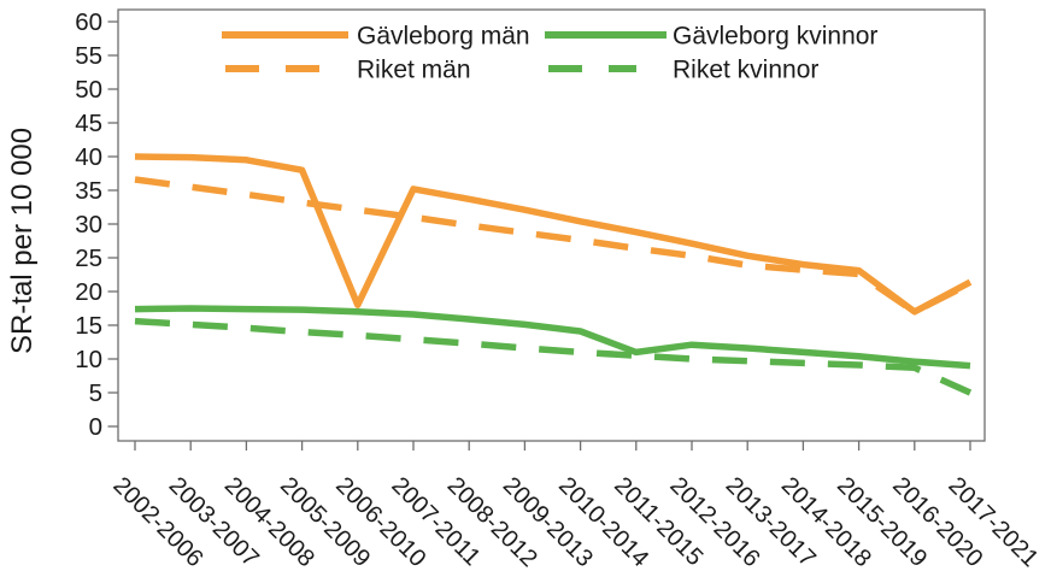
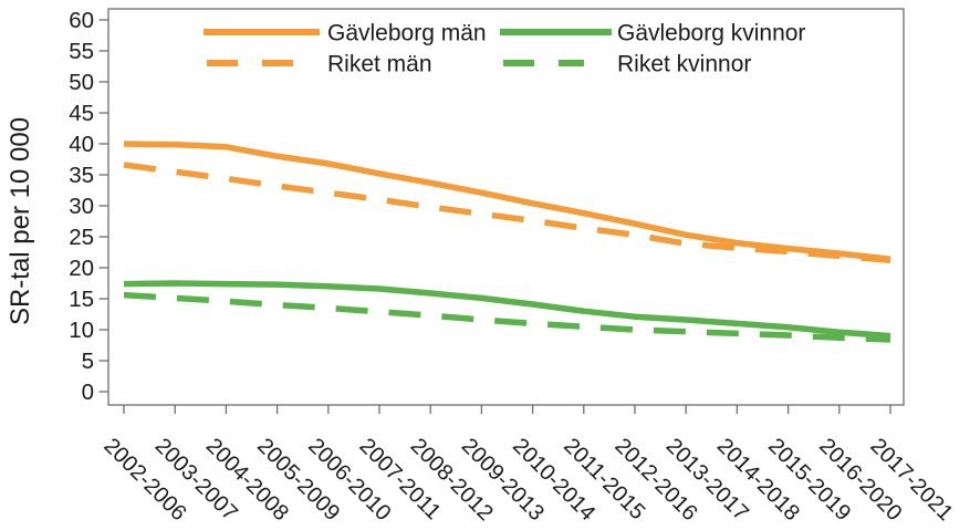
Gävleborg män/2006-2010: 18 -> 37
Gävleborg kvinnor/2011-2015: 11 -> 13
Gävleborg män/2016-2020: 17 -> 22
Riket män/2016-2020: 17 -> 22
Riket kvinnor/2017-2021: 5 -> 8
